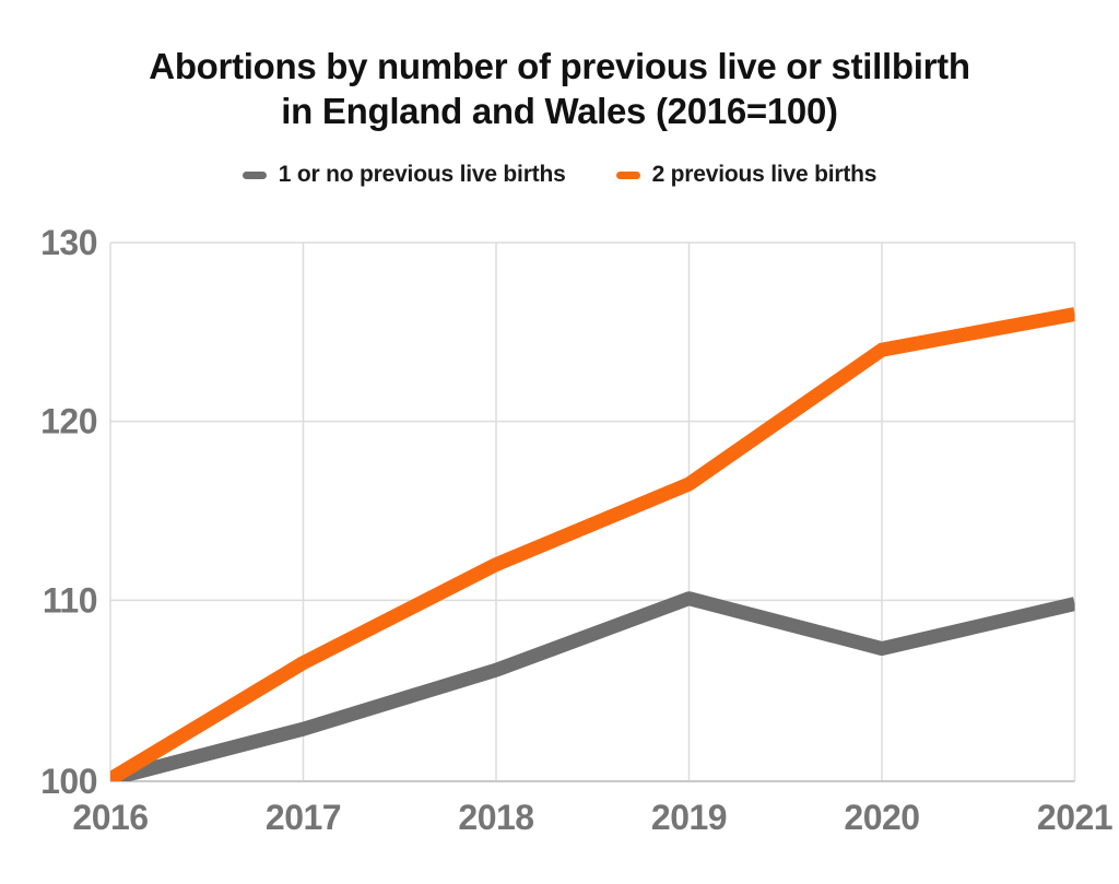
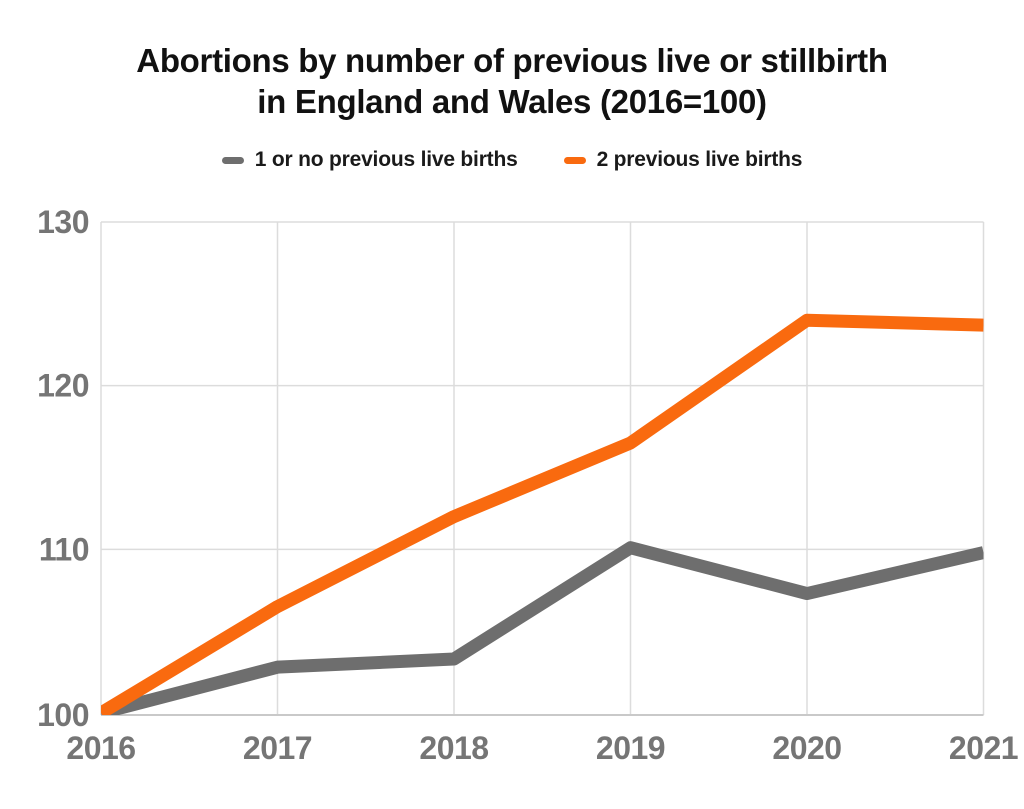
1 or no previous live births/2018: 106.1 -> 103.3
2 previous live births/2021: 126.0 -> 123.7
